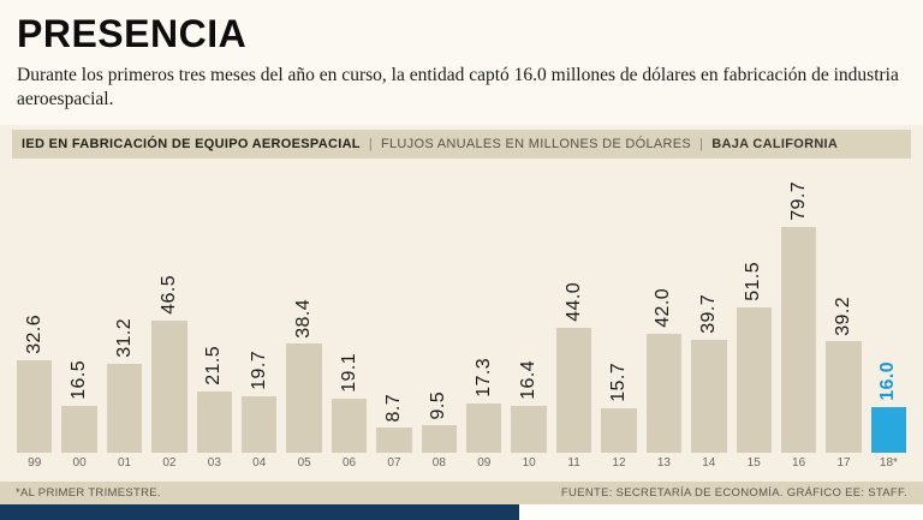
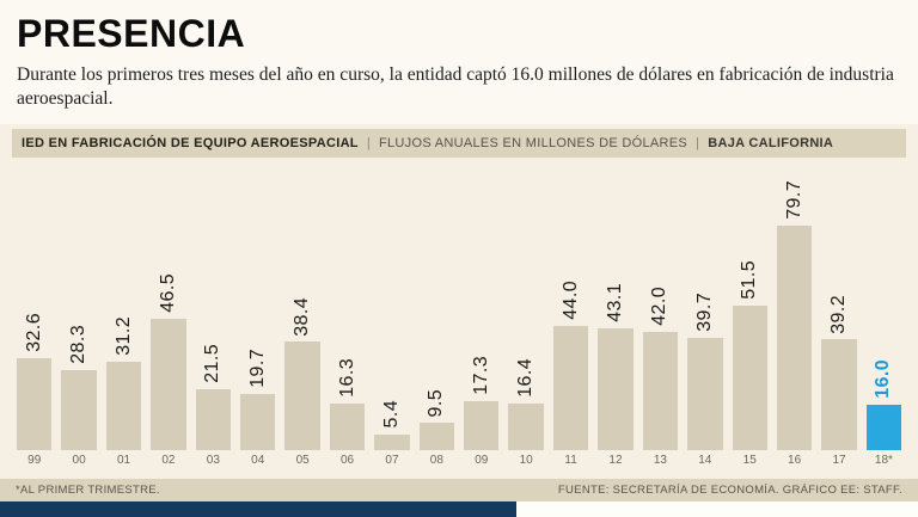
00: 16.5 -> 28.3
06: 19.1 -> 16.3
07: 8.7 -> 5.4
12: 15.7 -> 43.1
